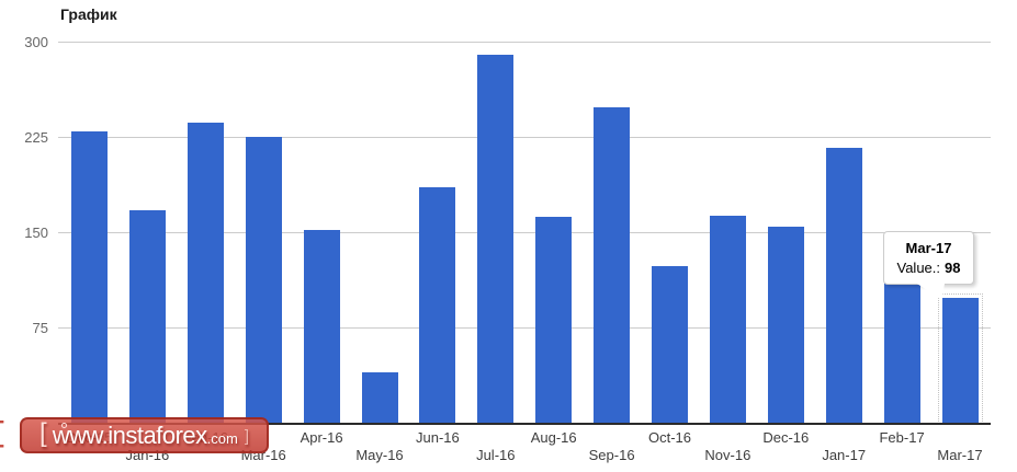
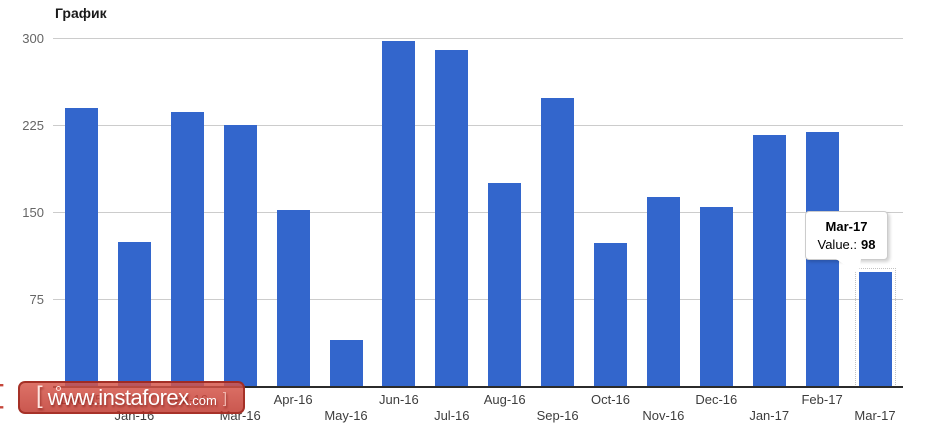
Dec-15: 229 -> 240
Jan-16: 167 -> 124
Jun-16: 185 -> 297
Aug-16: 162 -> 175
Feb-17: 122 -> 219
